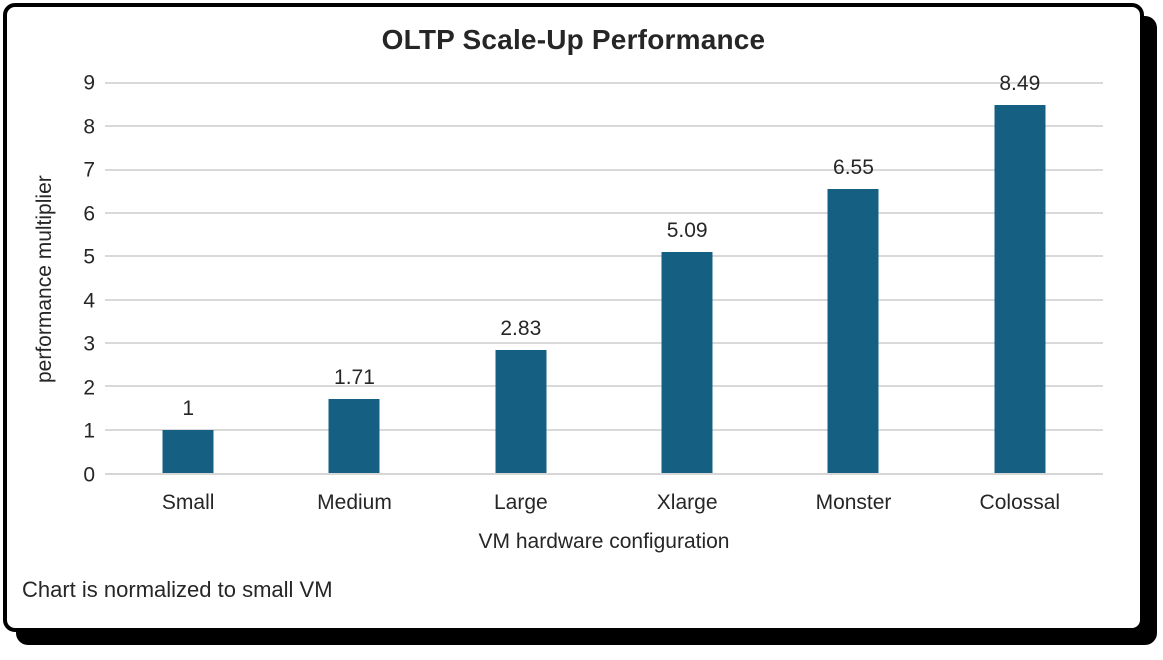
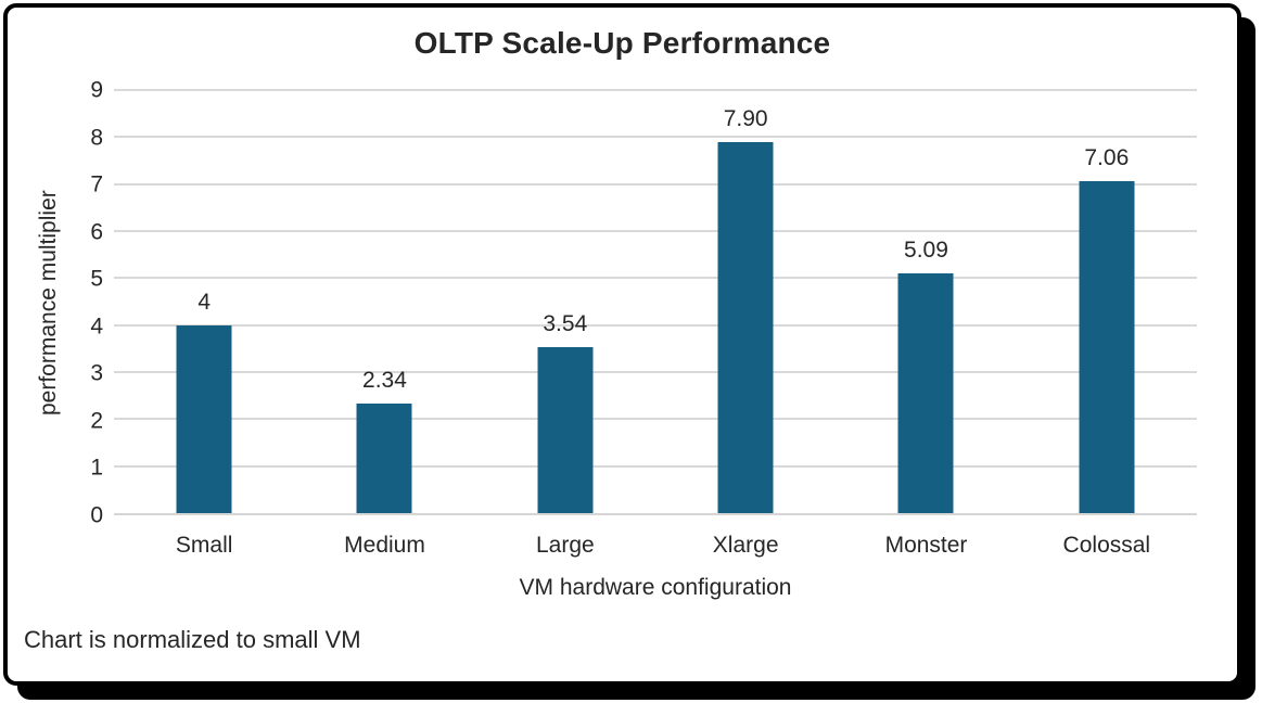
Small: 1 -> 4
Medium: 1.71 -> 2.34
Large: 2.83 -> 3.54
Xlarge: 5.09 -> 7.90
Monster: 6.55 -> 5.09
Colossal: 8.49 -> 7.06
